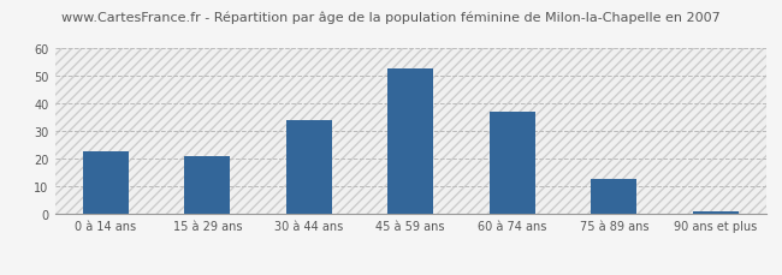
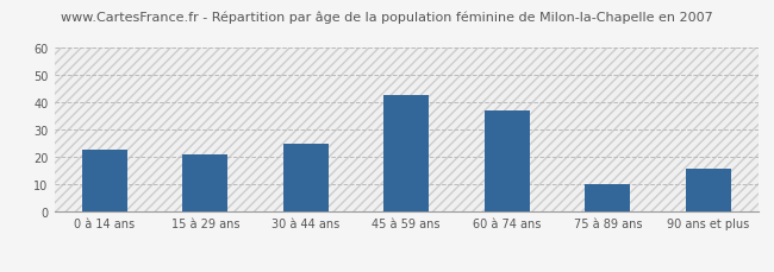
30 à 44 ans: 34 -> 25
45 à 59 ans: 53 -> 43
75 à 89 ans: 13 -> 10
90 ans et plus: 1 -> 16
